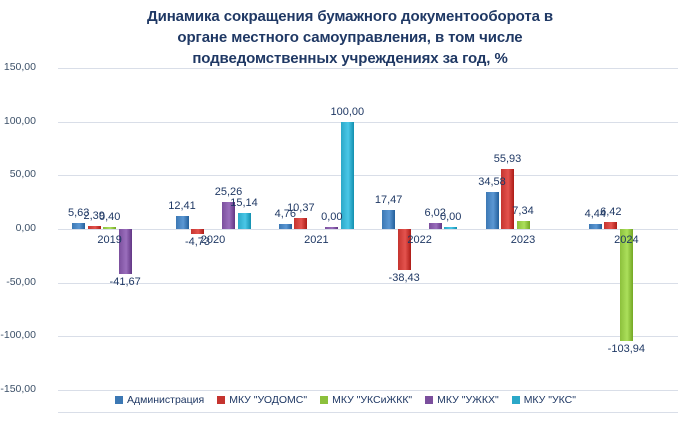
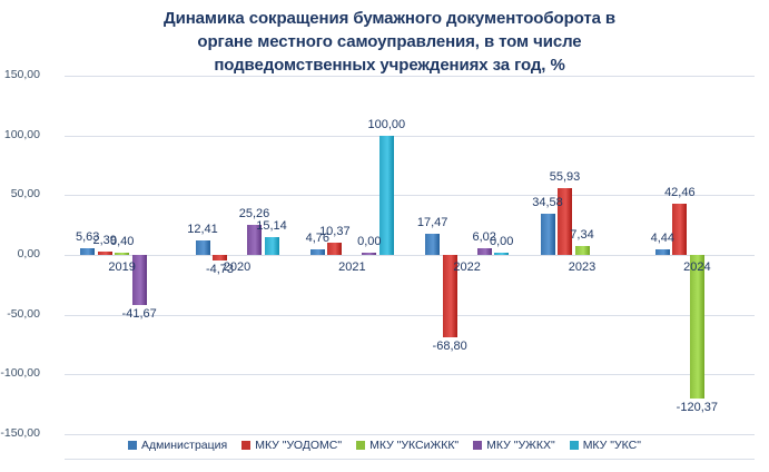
МКУ "УОДОМС"/2022: -38,43 -> -68,80
МКУ "УОДОМС"/2024: 6,42 -> 42,46
МКУ "УКСиЖКК"/2024: -103,94 -> -120,37
